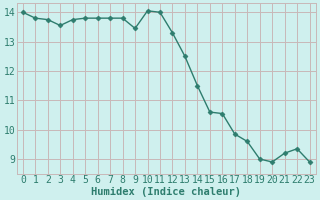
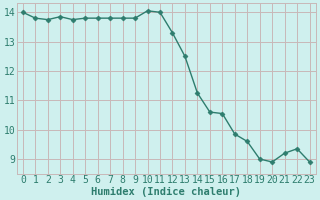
3: 13.55 -> 13.85
9: 13.45 -> 13.80
14: 11.50 -> 11.25
